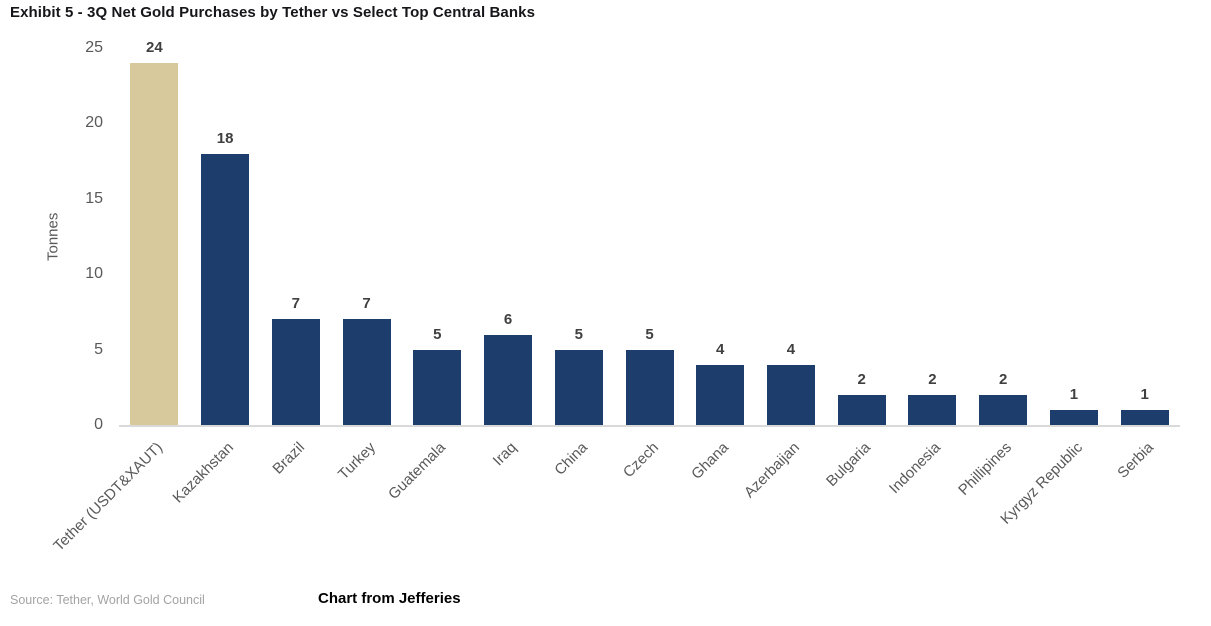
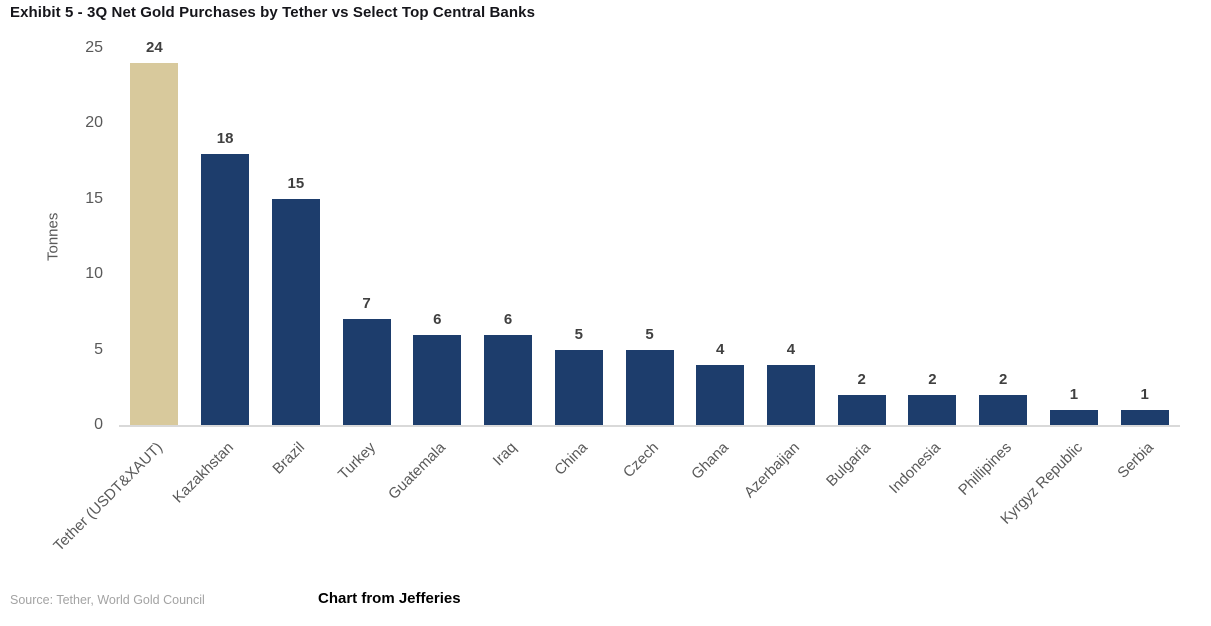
Brazil: 7 -> 15
Guatemala: 5 -> 6
